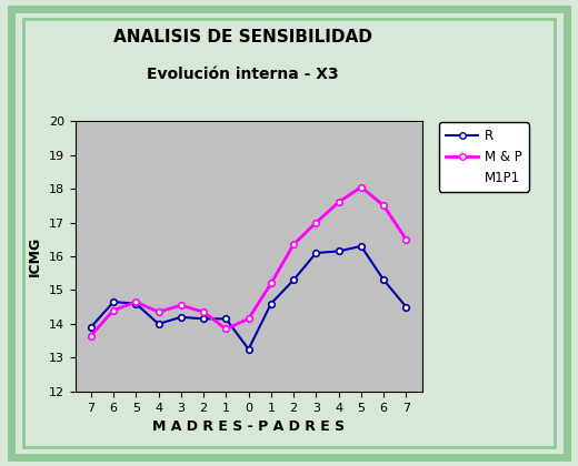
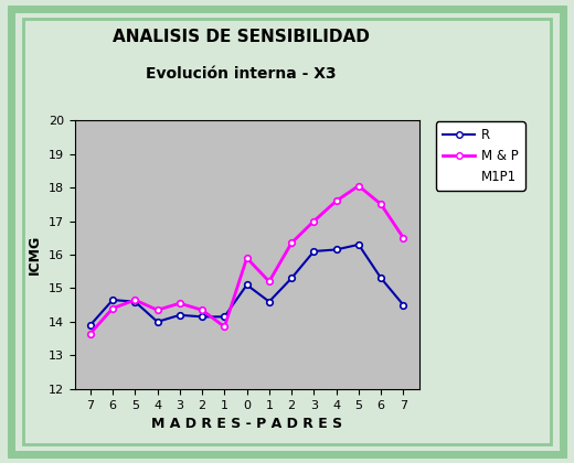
R/0: 13.25 -> 15.10
M & P/0: 14.15 -> 15.90
